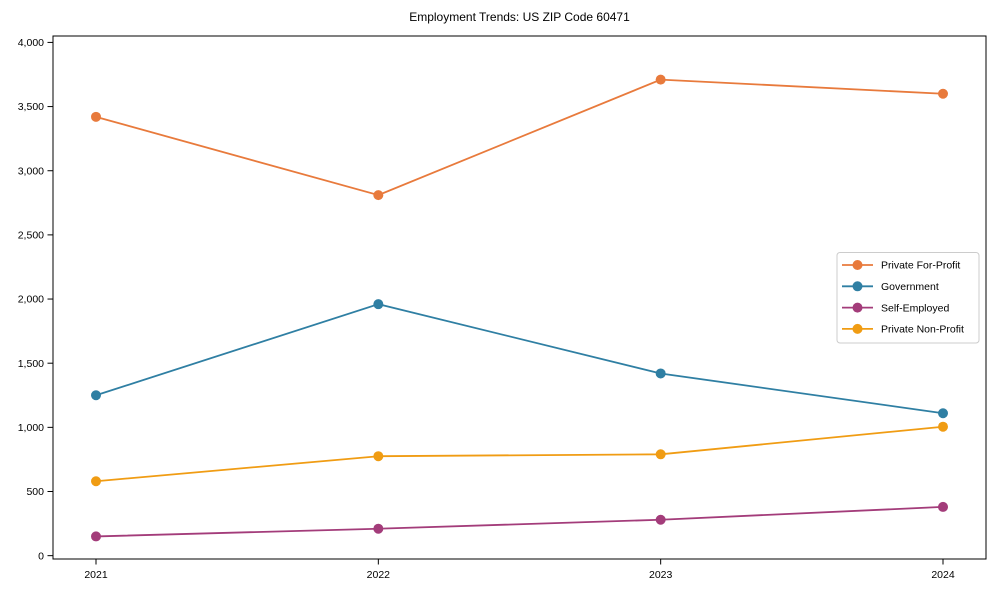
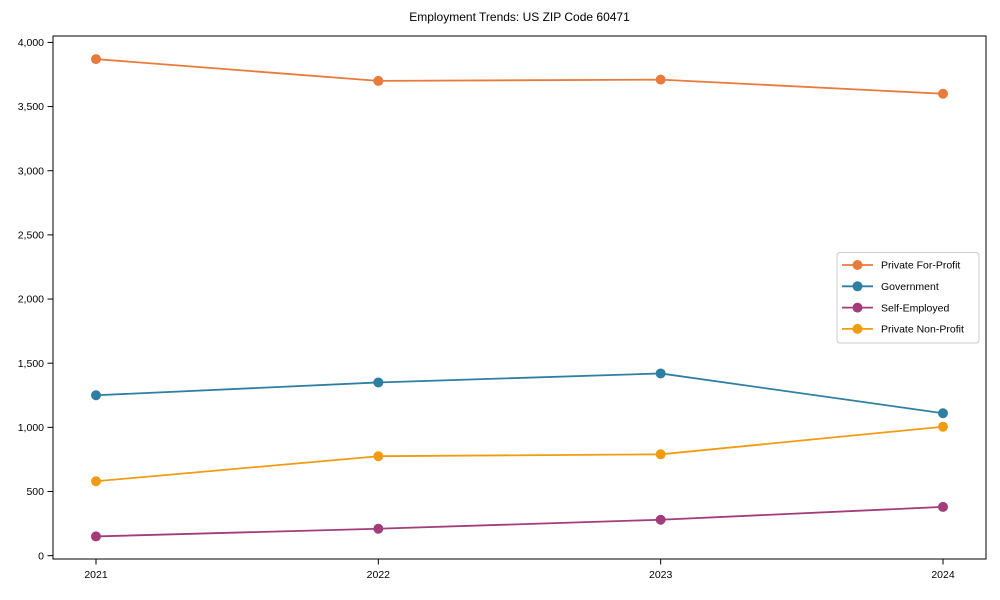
Private For-Profit/2021: 3420 -> 3870
Private For-Profit/2022: 2810 -> 3700
Government/2022: 1960 -> 1350
